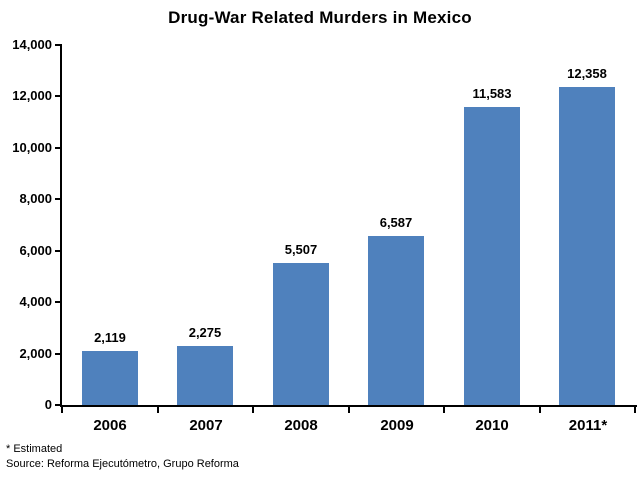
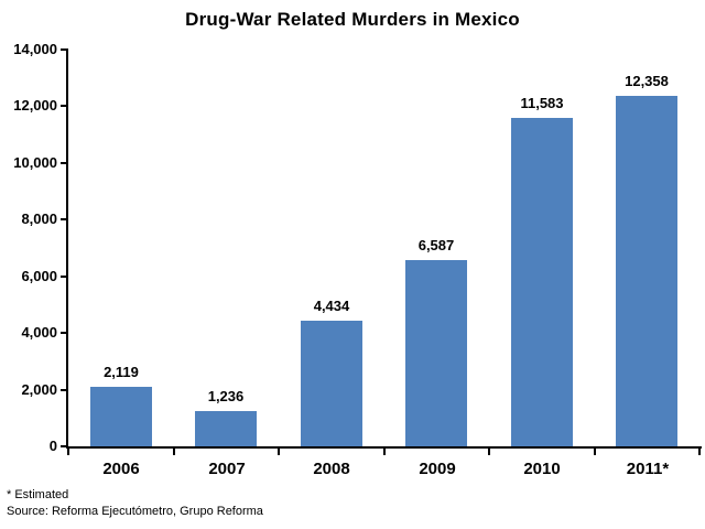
2007: 2,275 -> 1,236
2008: 5,507 -> 4,434
